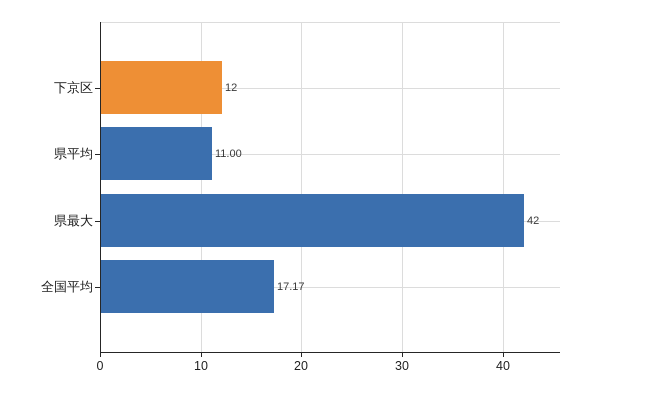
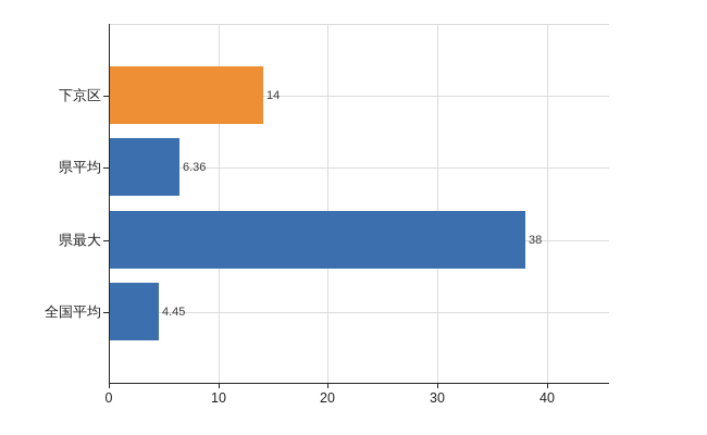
下京区: 12 -> 14
県平均: 11.00 -> 6.36
県最大: 42 -> 38
全国平均: 17.17 -> 4.45
